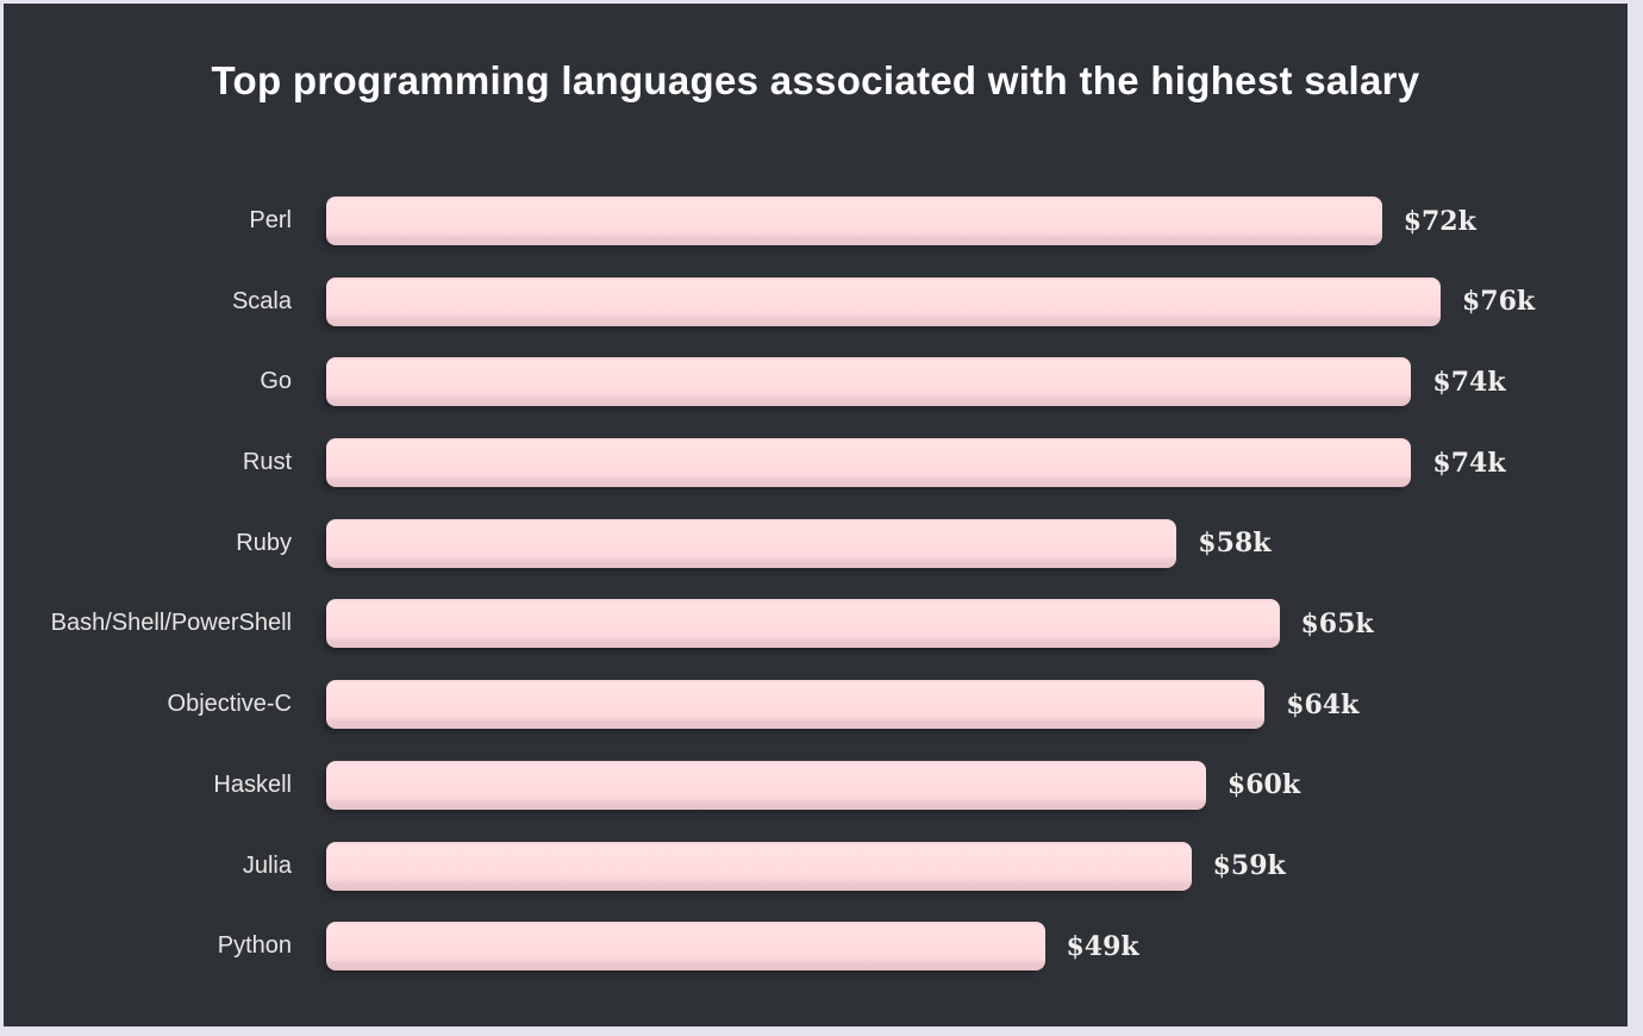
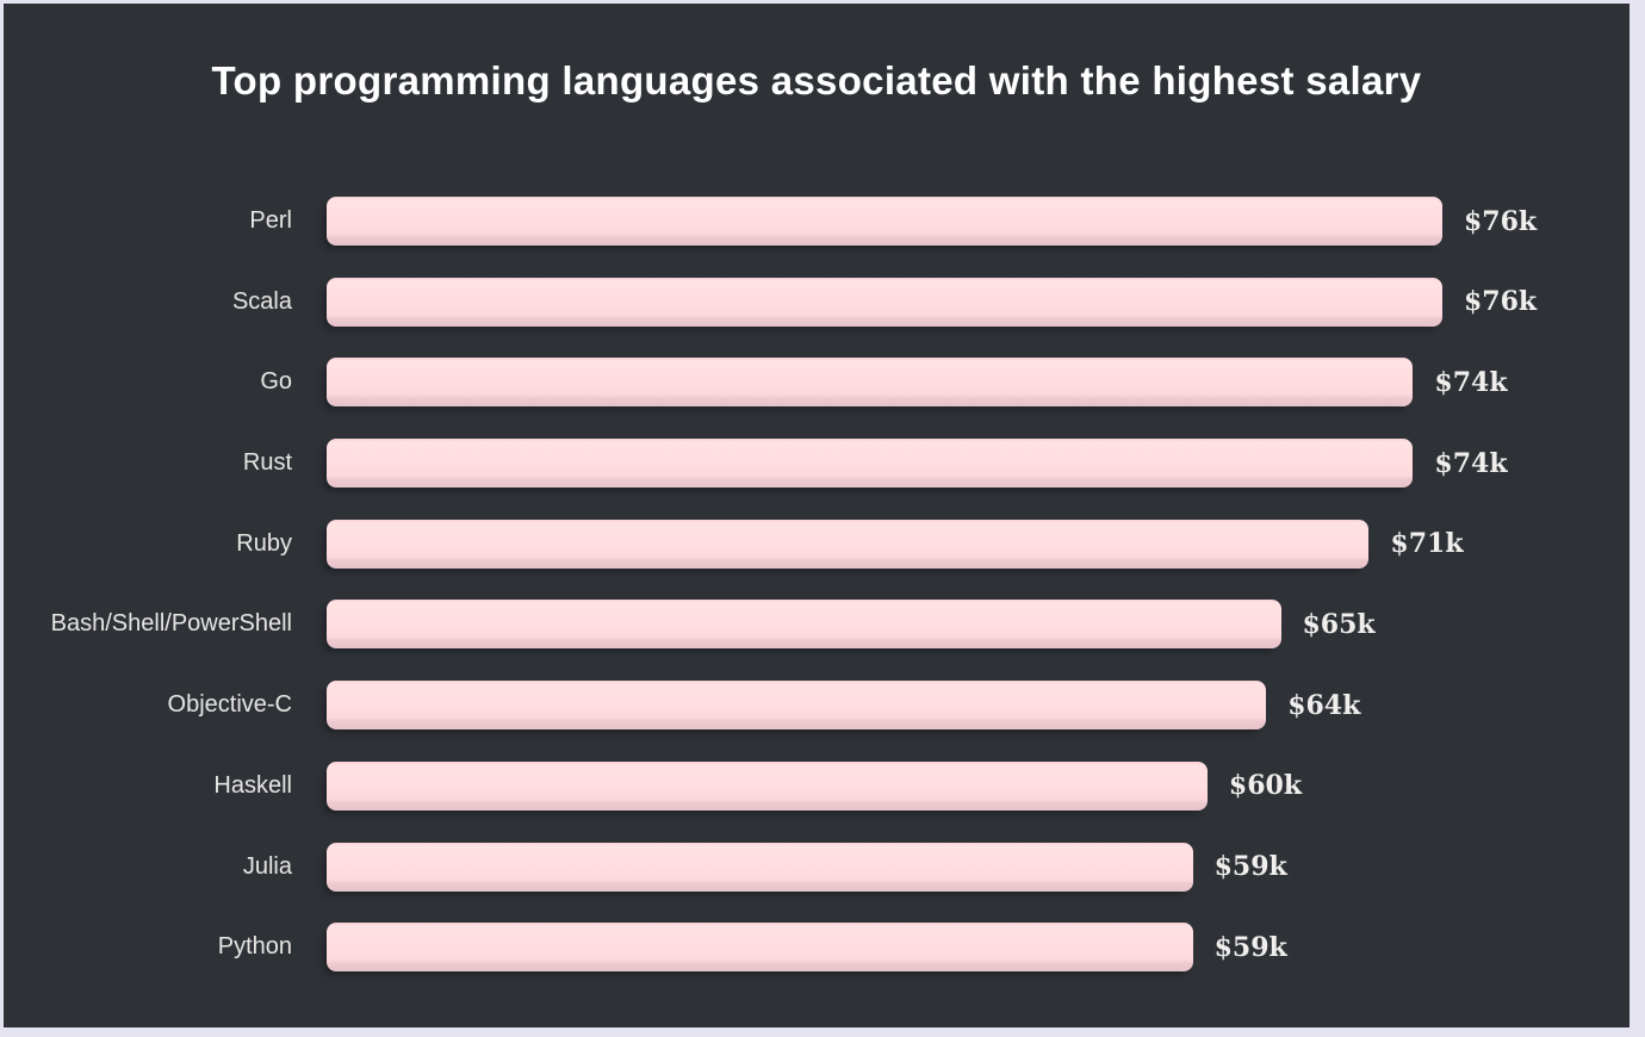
Perl: $72k -> $76k
Ruby: $58k -> $71k
Python: $49k -> $59k
